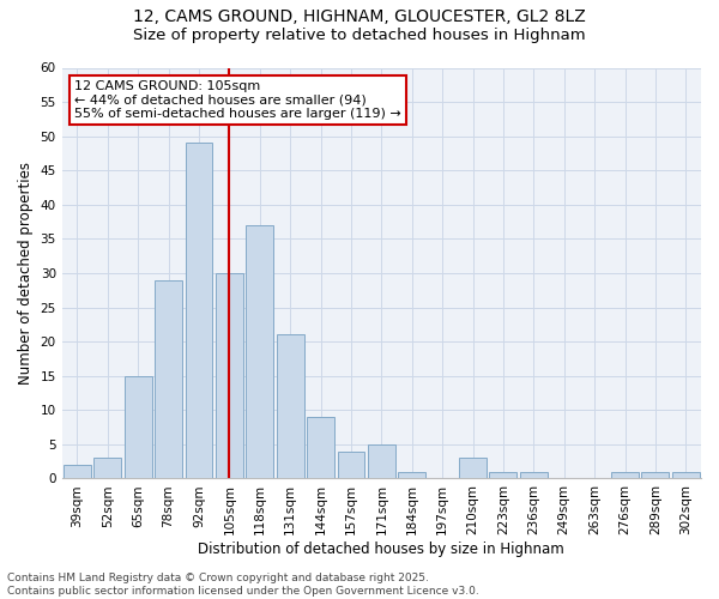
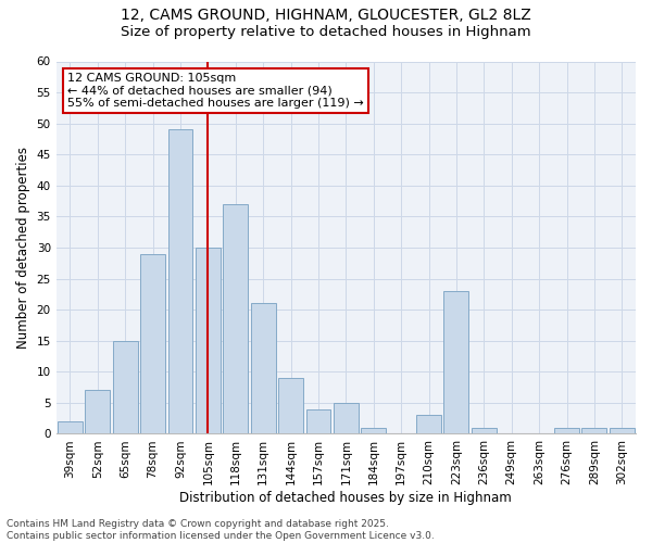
52sqm: 3 -> 7
223sqm: 1 -> 23
